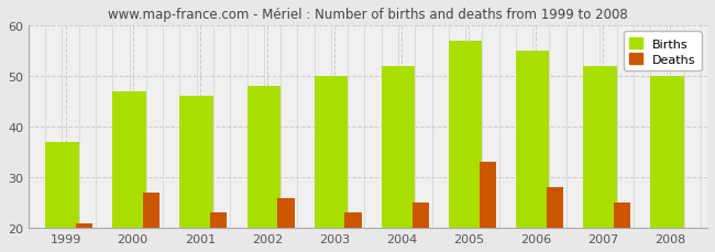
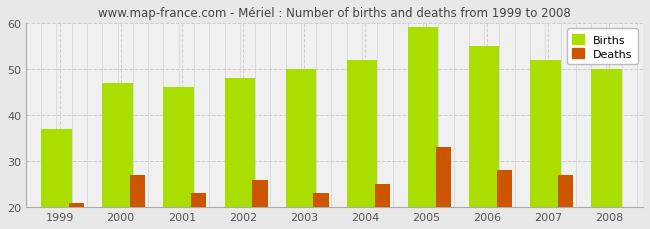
Births/2005: 57 -> 59
Deaths/2007: 25 -> 27
